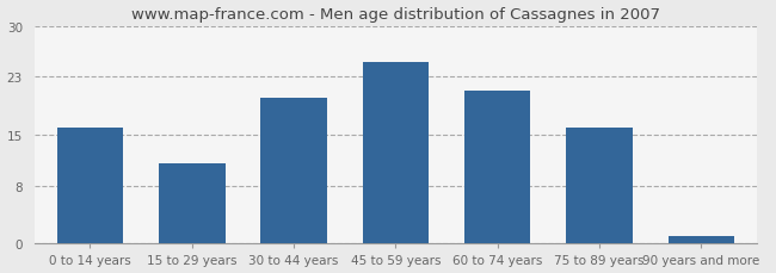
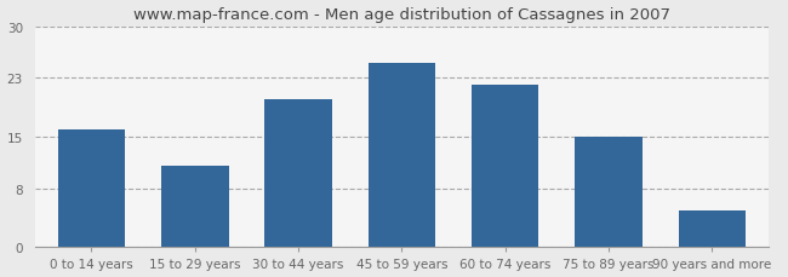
60 to 74 years: 21 -> 22
75 to 89 years: 16 -> 15
90 years and more: 1 -> 5
